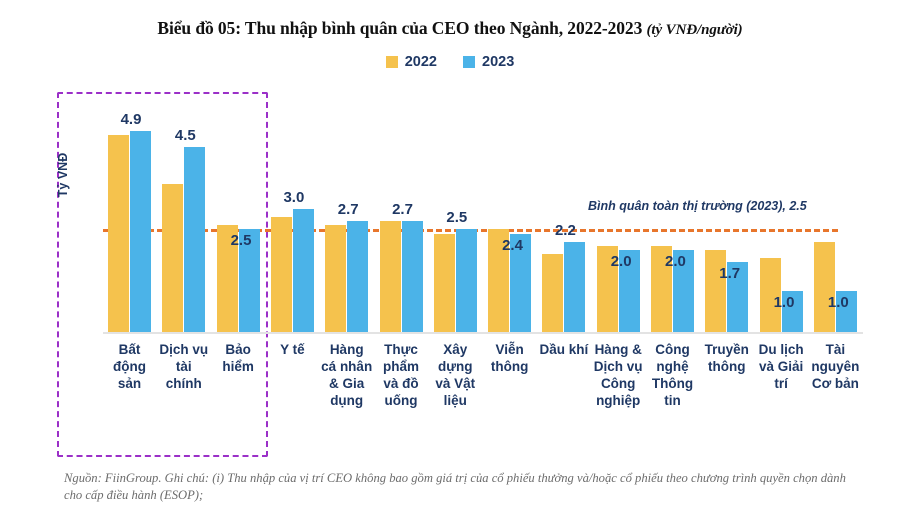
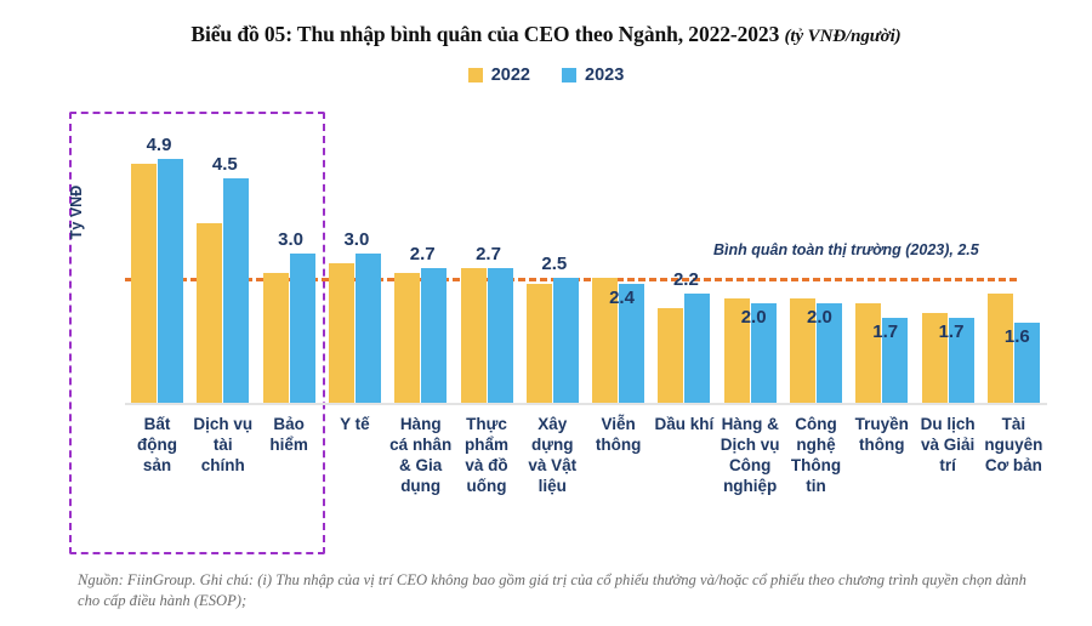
2023/Bảo hiểm: 2.5 -> 3.0
2023/Du lịch và Giải trí: 1.0 -> 1.7
2023/Tài nguyên Cơ bản: 1.0 -> 1.6
